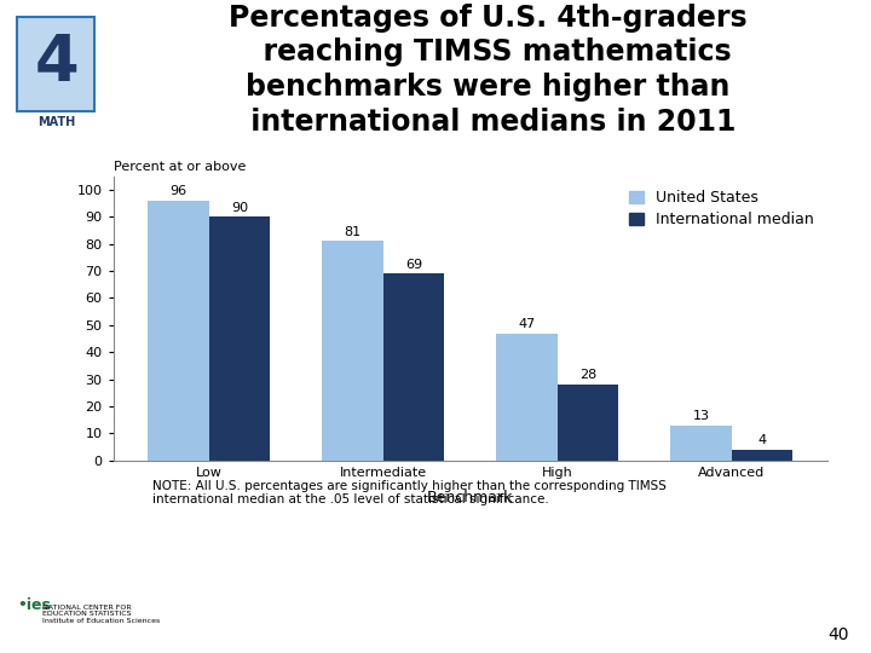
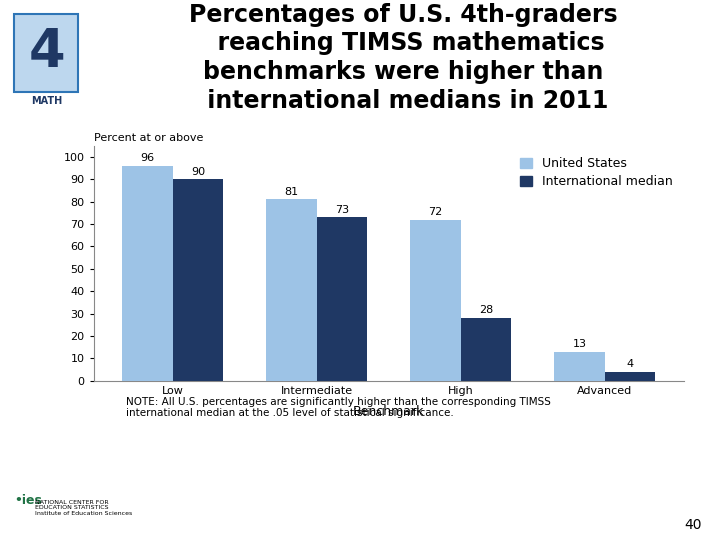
International median/Intermediate: 69 -> 73
United States/High: 47 -> 72
